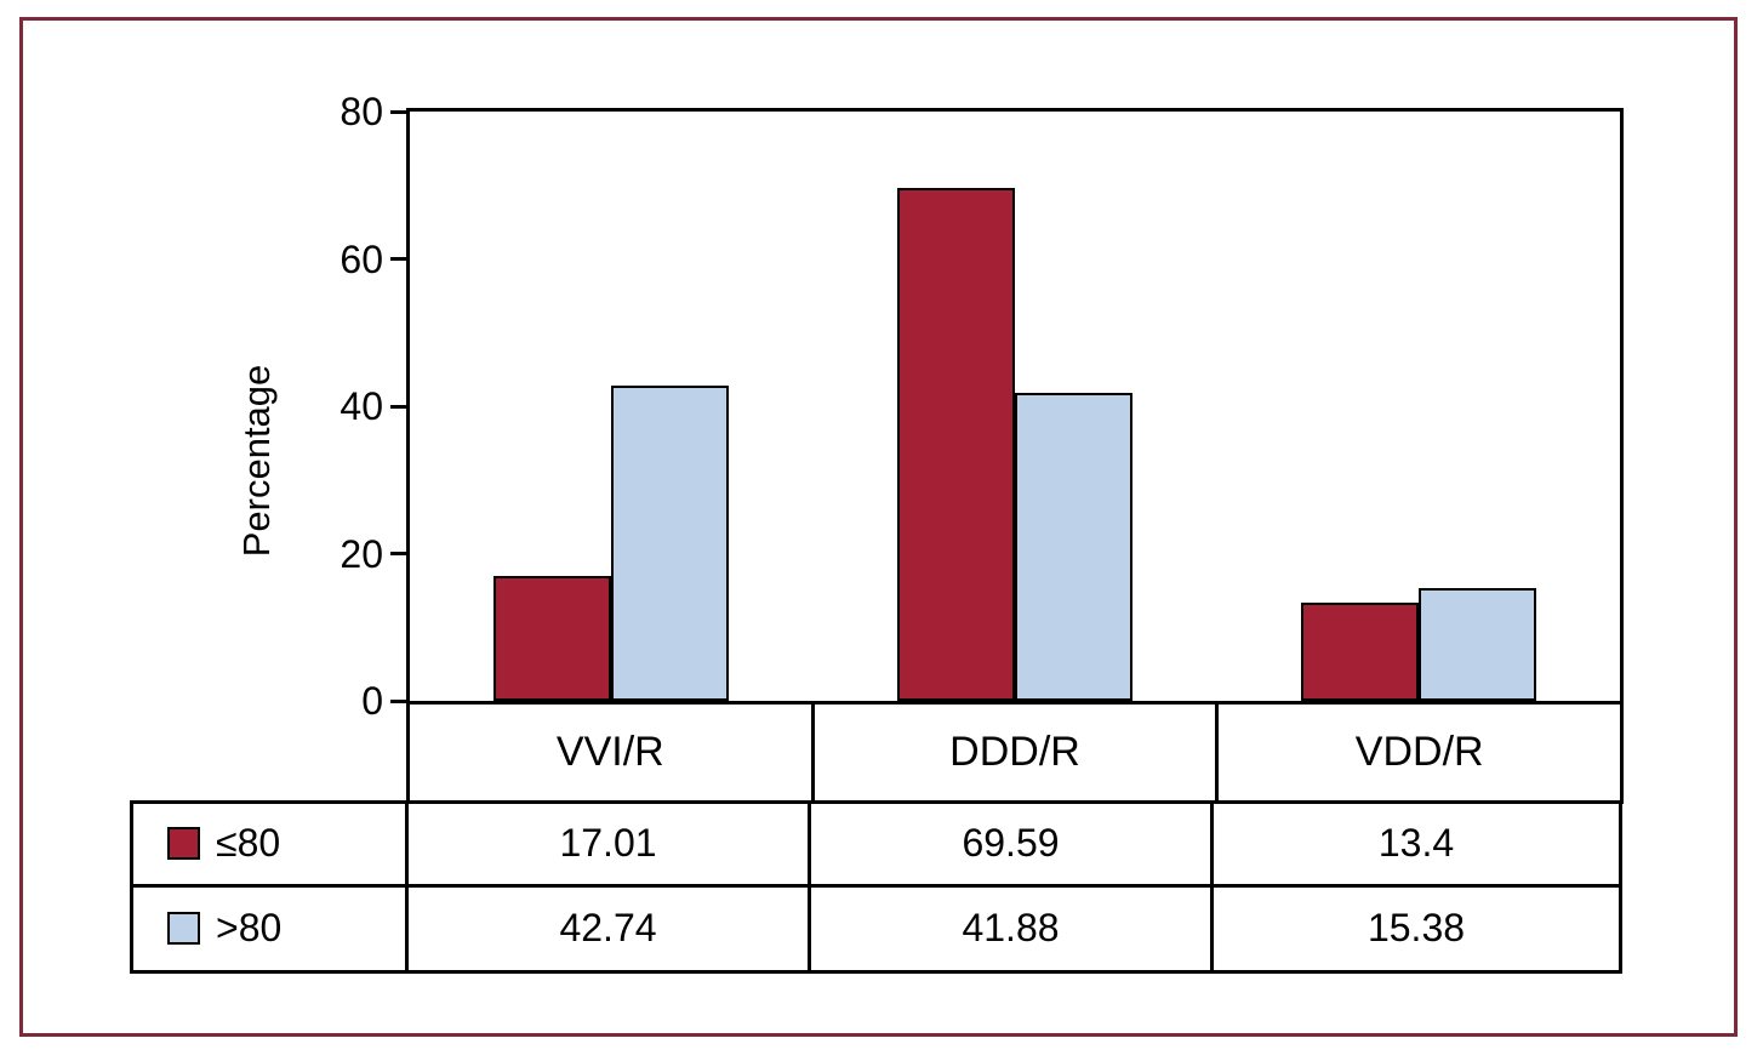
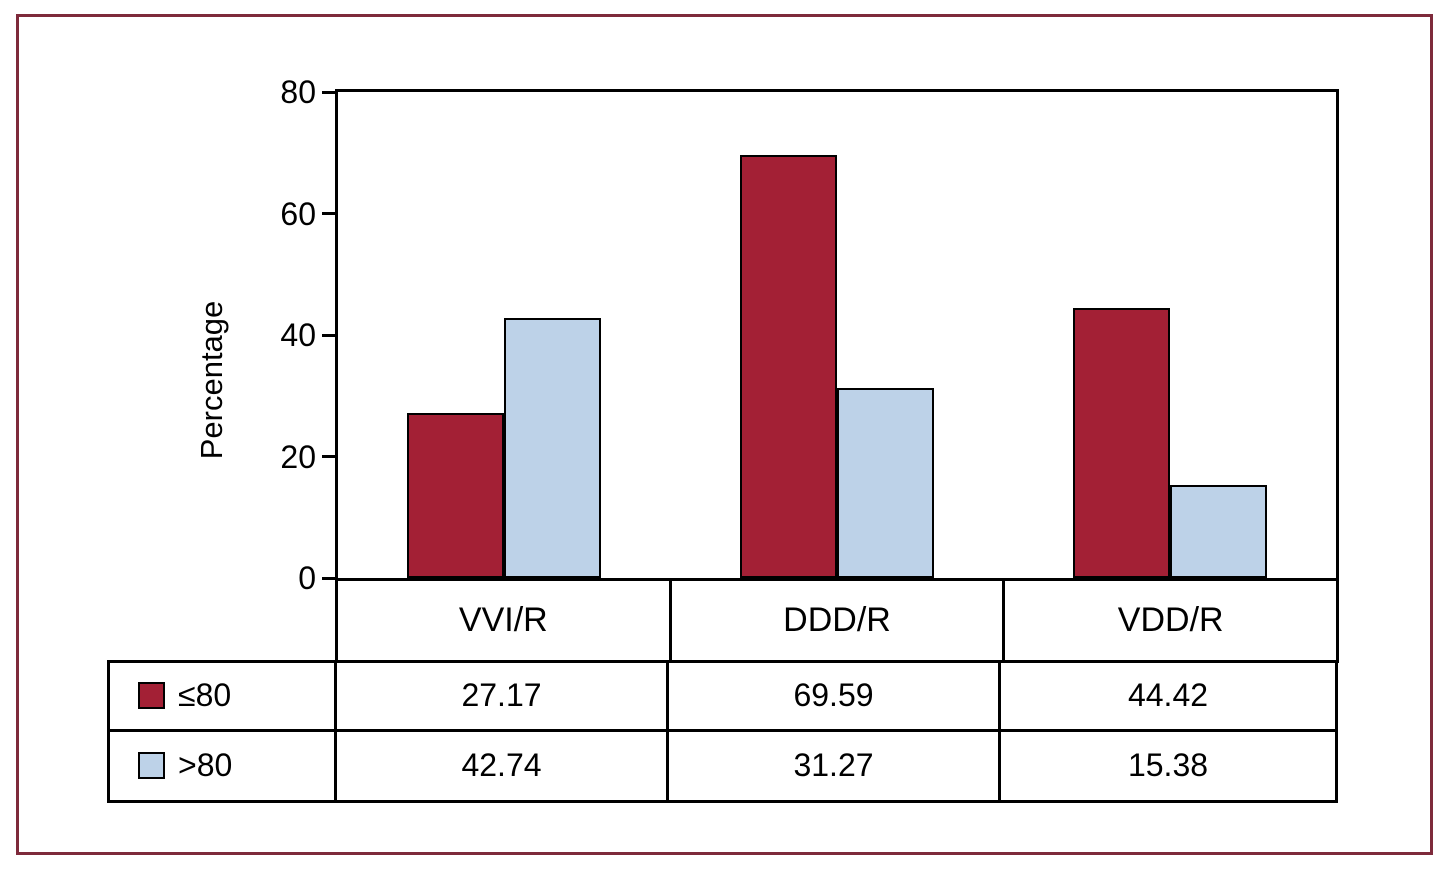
≤80/VVI/R: 17.01 -> 27.17
>80/DDD/R: 41.88 -> 31.27
≤80/VDD/R: 13.4 -> 44.42
